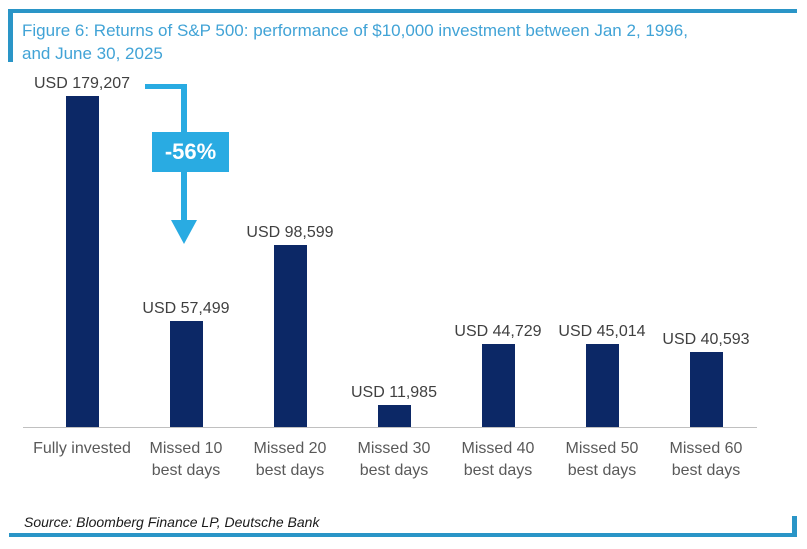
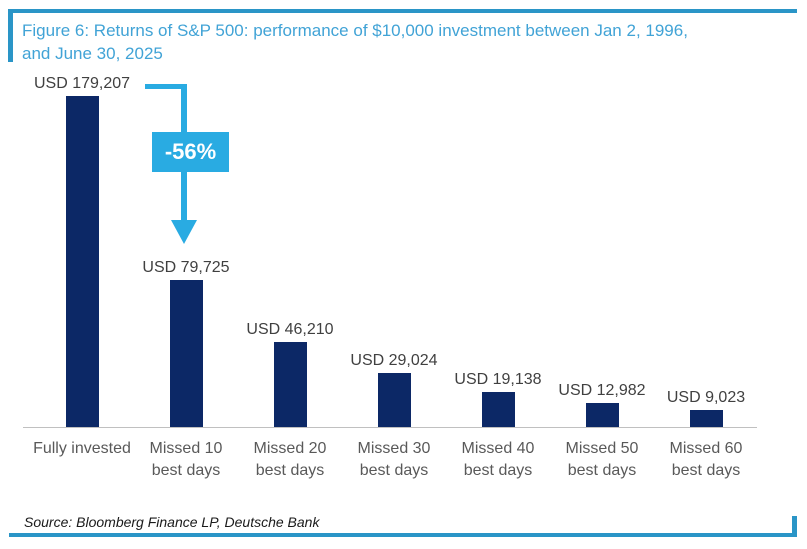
Missed 10 best days: 57,499 -> 79,725
Missed 20 best days: 98,599 -> 46,210
Missed 30 best days: 11,985 -> 29,024
Missed 40 best days: 44,729 -> 19,138
Missed 50 best days: 45,014 -> 12,982
Missed 60 best days: 40,593 -> 9,023
